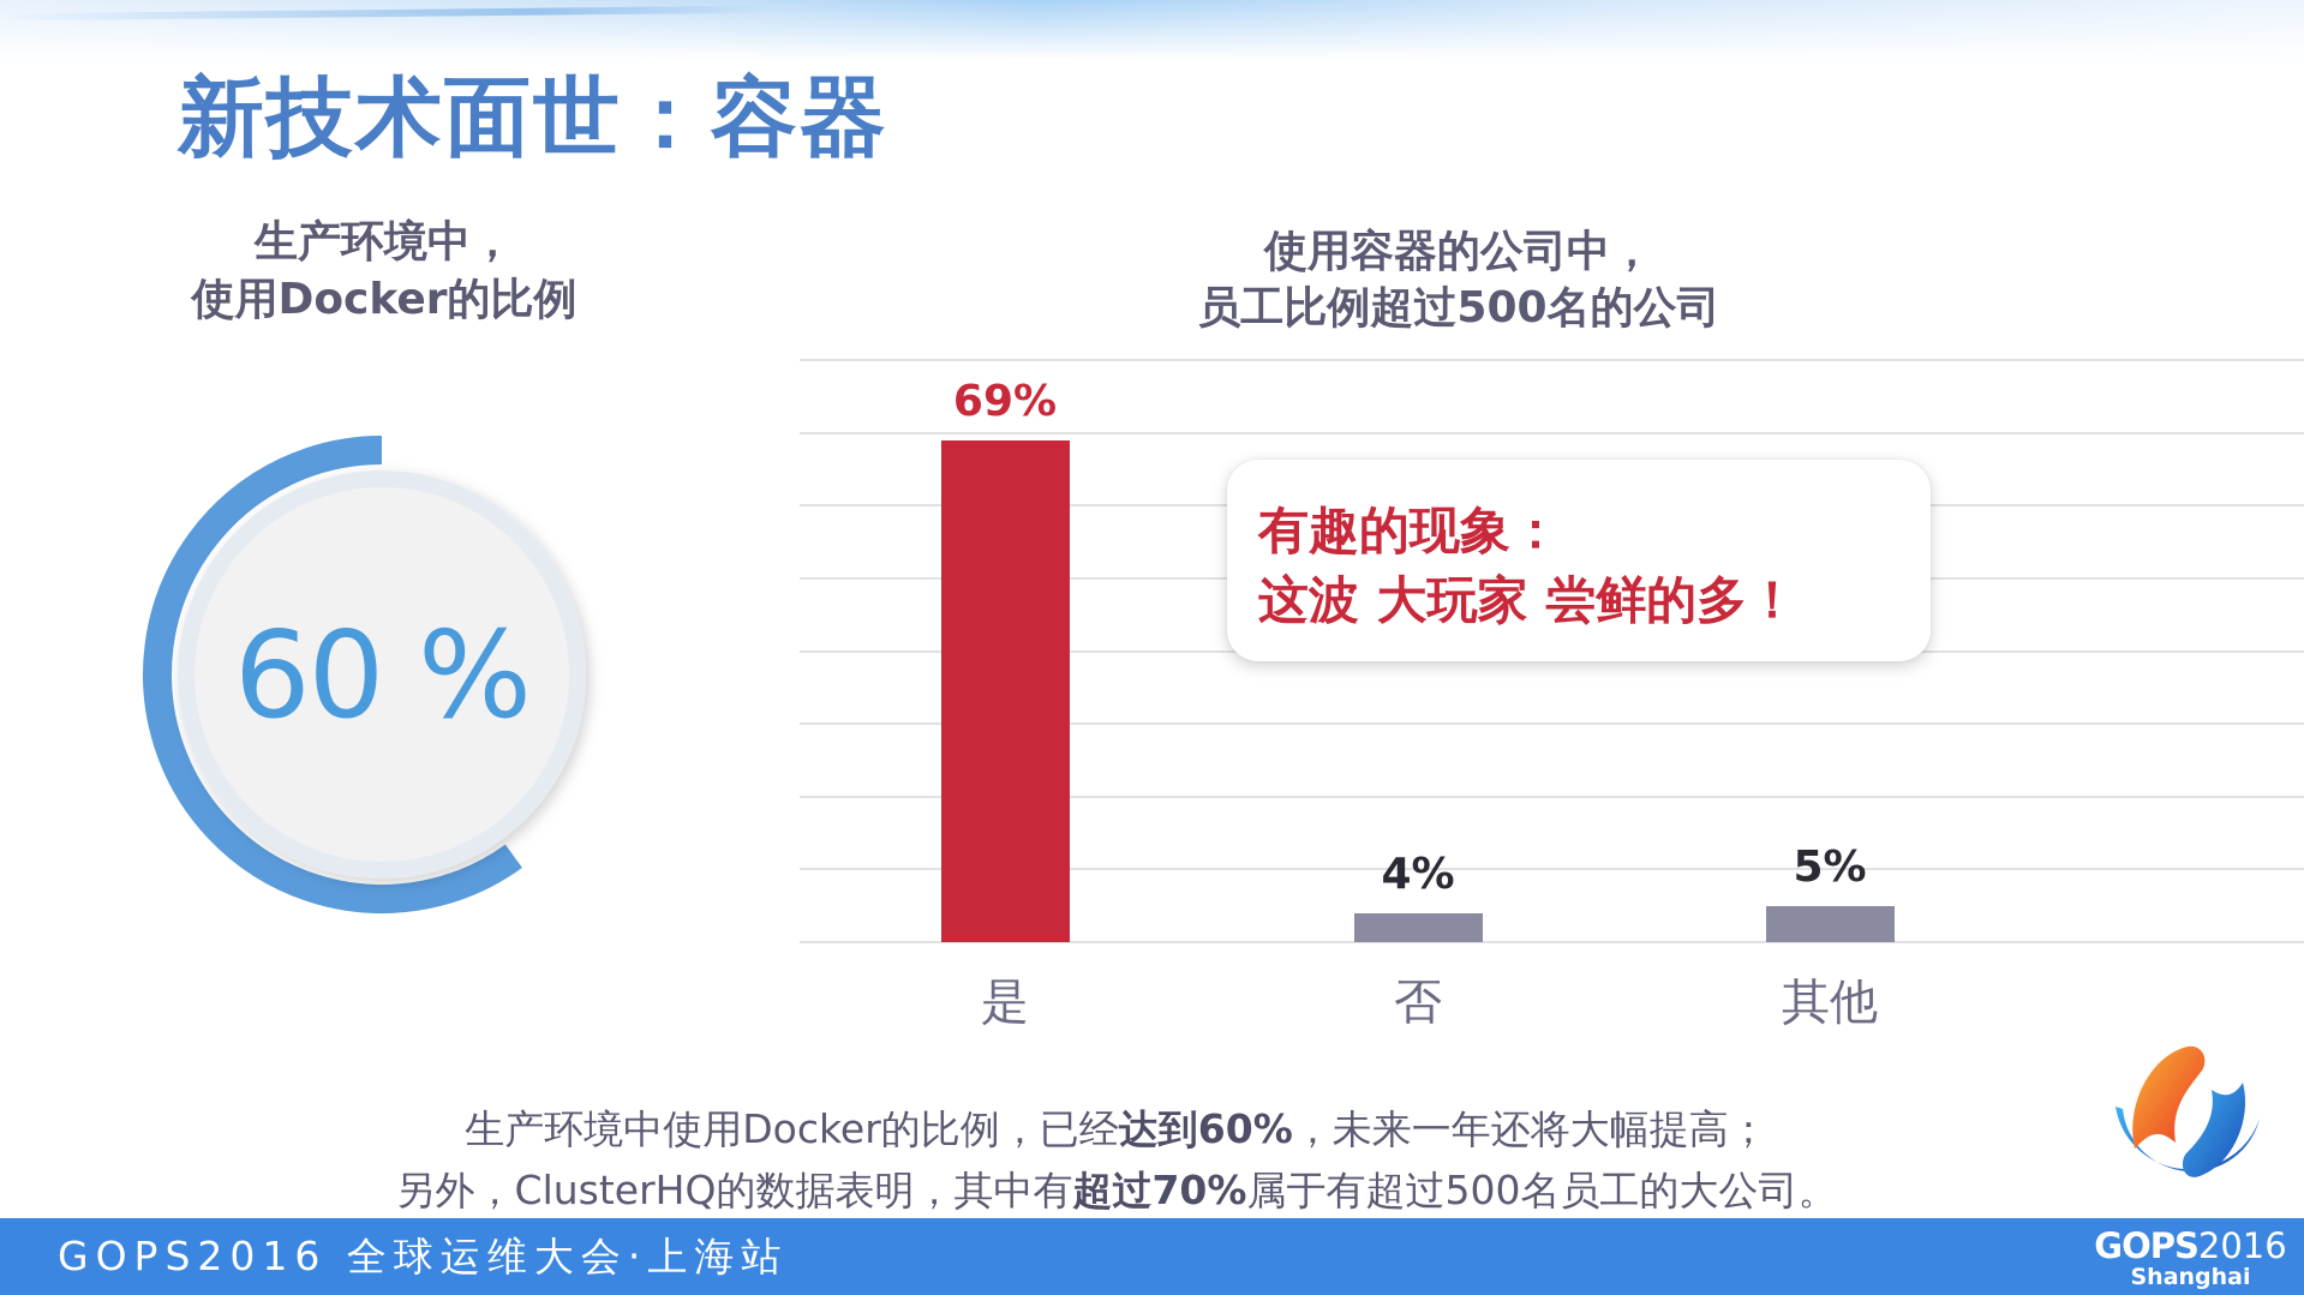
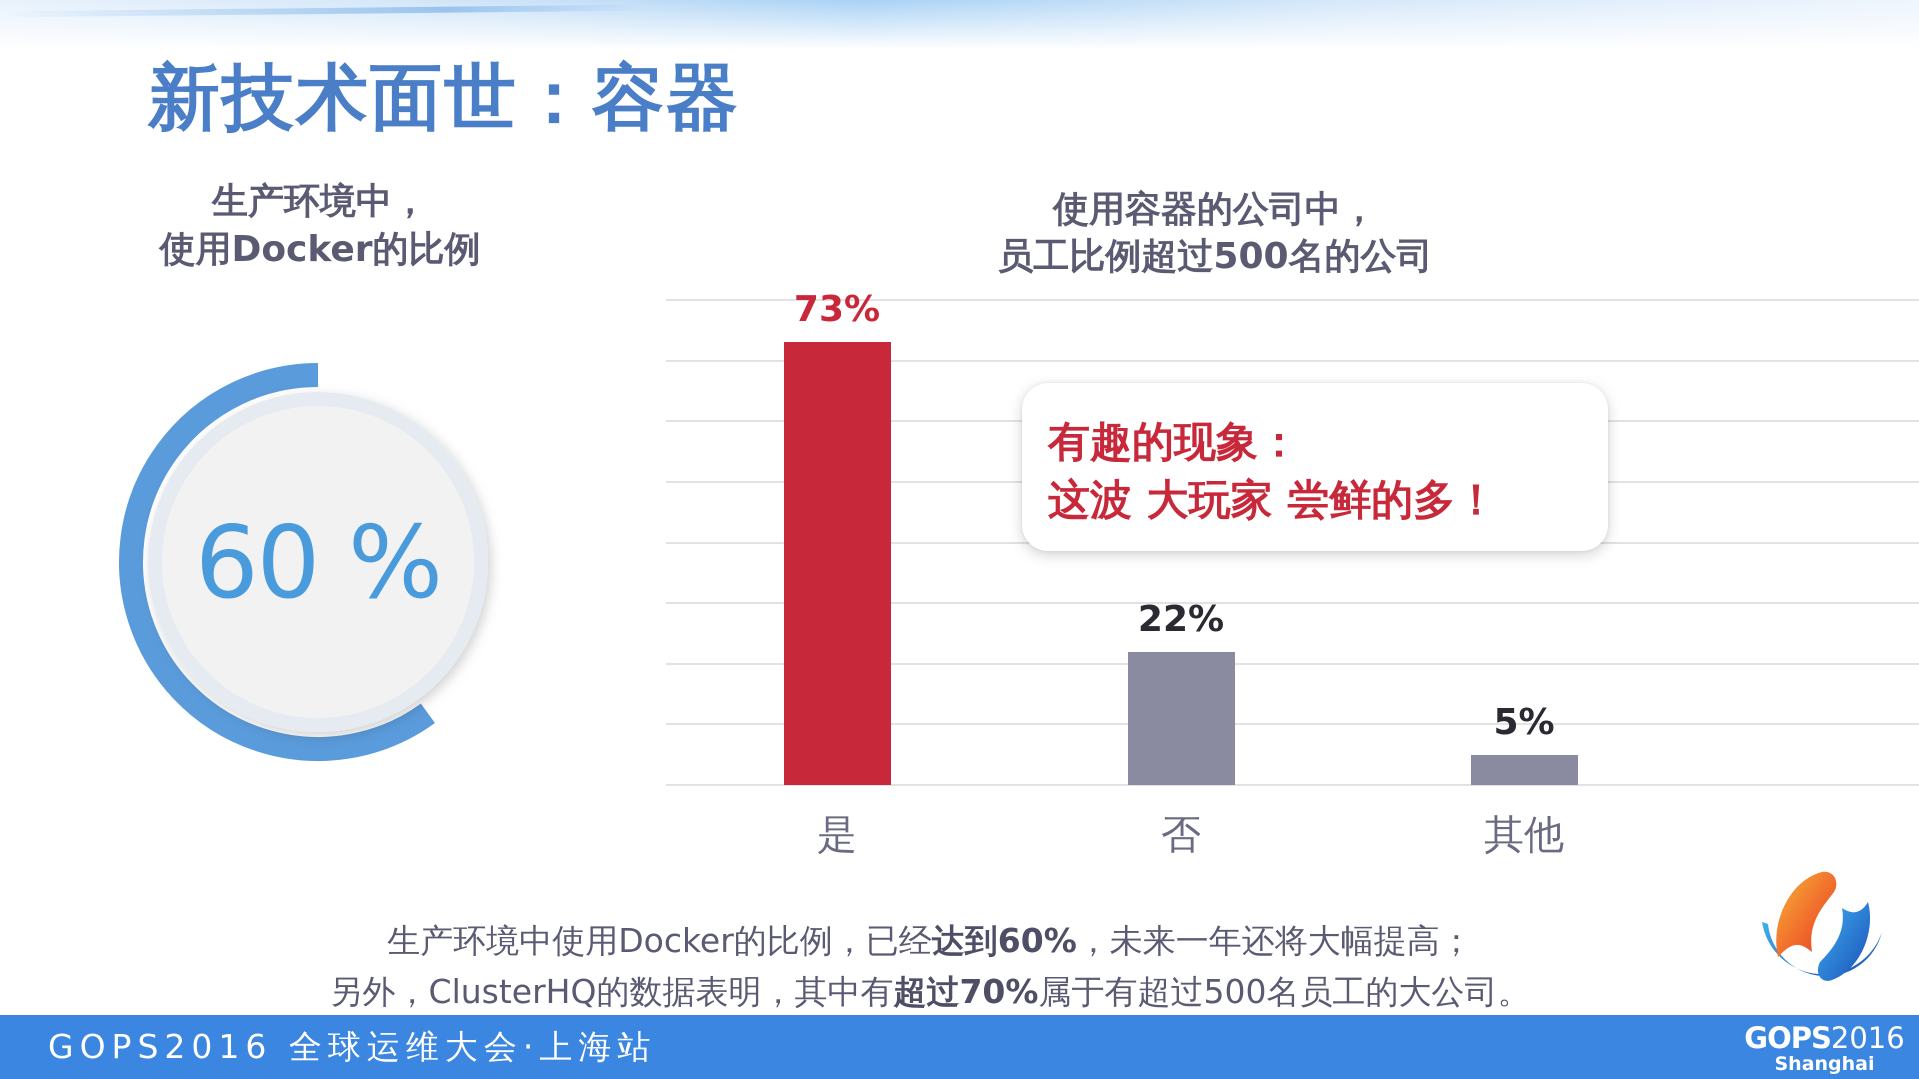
是: 69% -> 73%
否: 4% -> 22%
